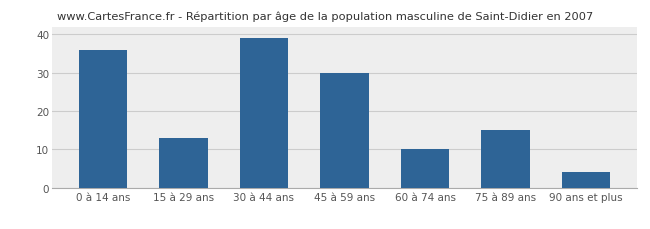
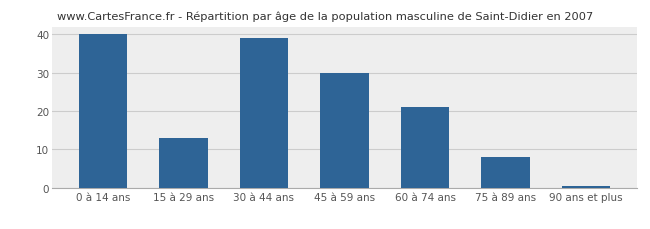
0 à 14 ans: 36.0 -> 40.0
60 à 74 ans: 10.0 -> 21.0
75 à 89 ans: 15.0 -> 8.0
90 ans et plus: 4.0 -> 0.5
